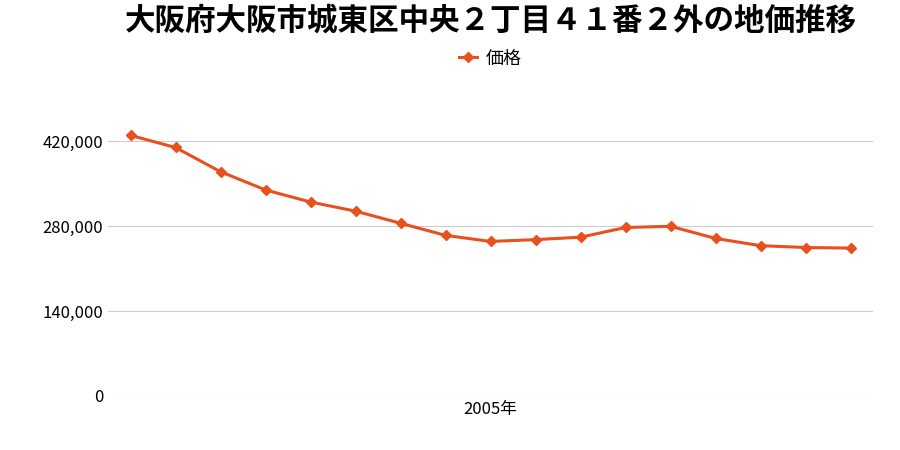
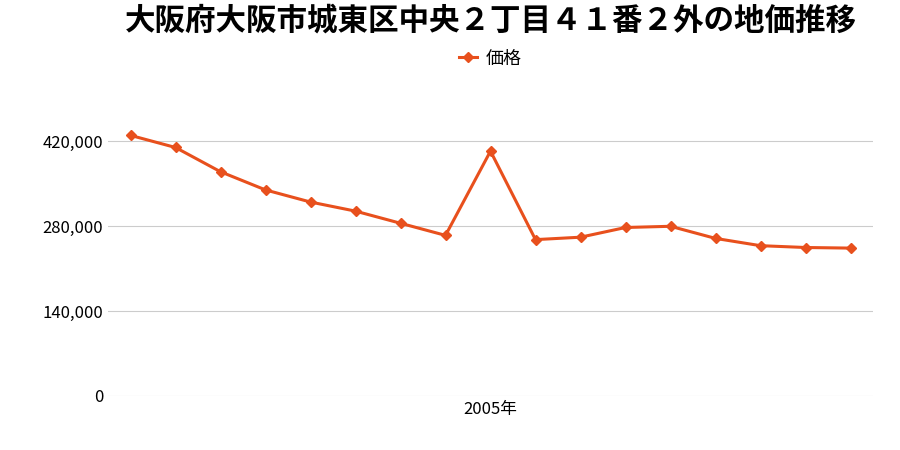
2005年: 255,000 -> 404,000
